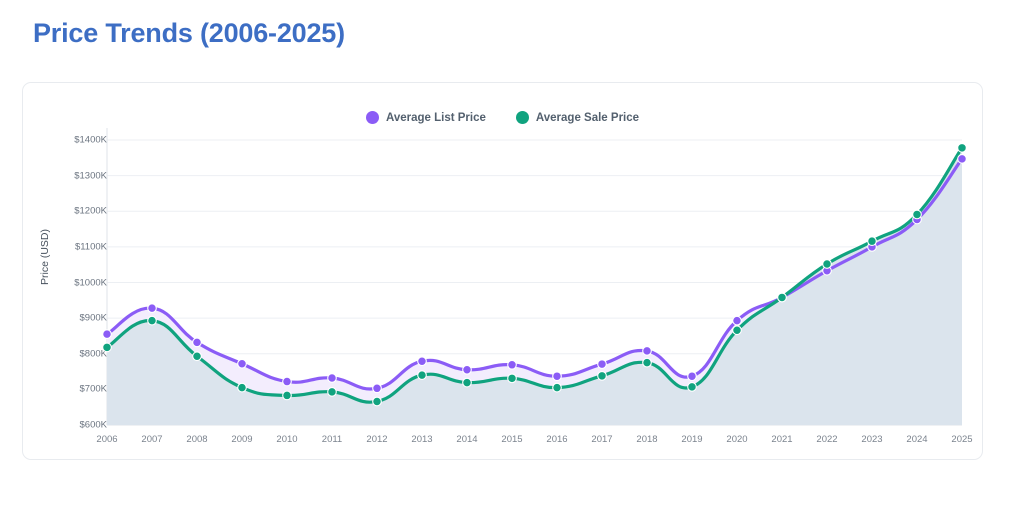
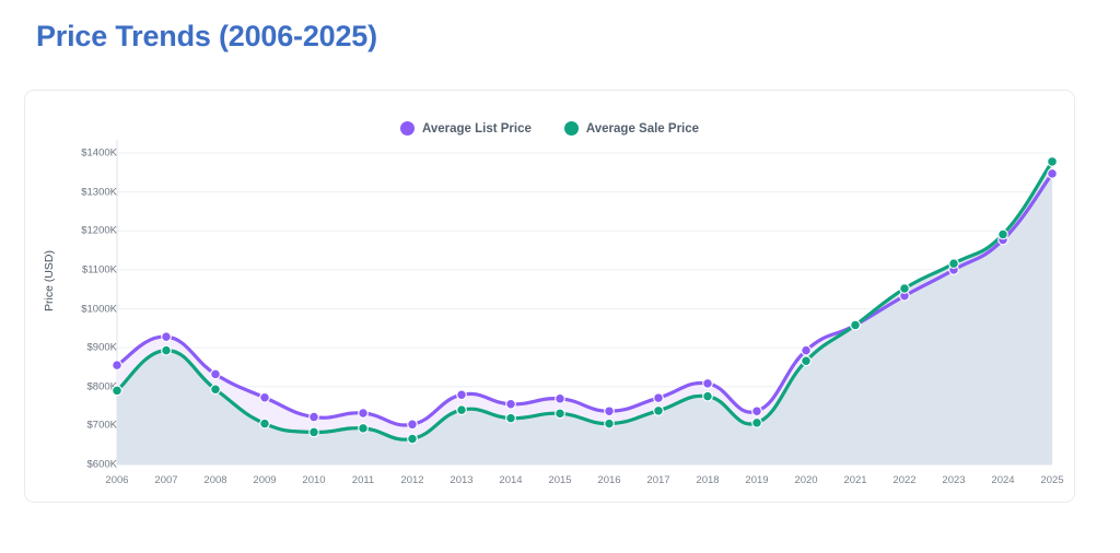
Average Sale Price/2006: $820K -> $790K
